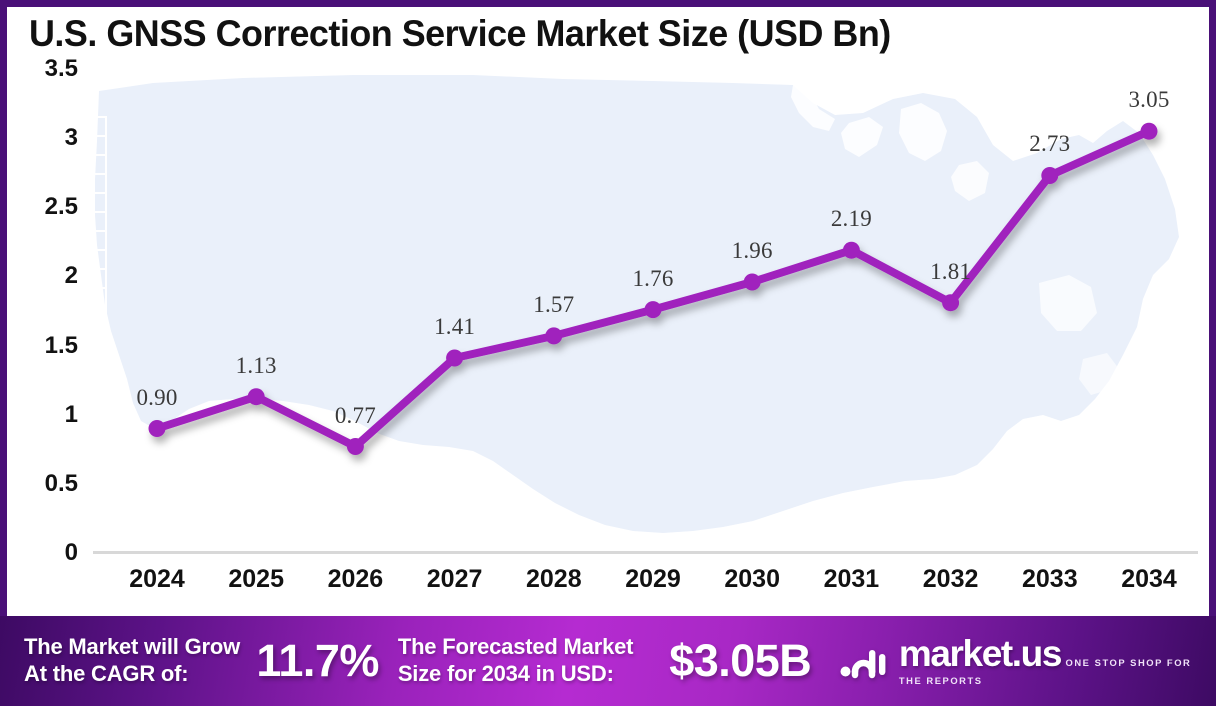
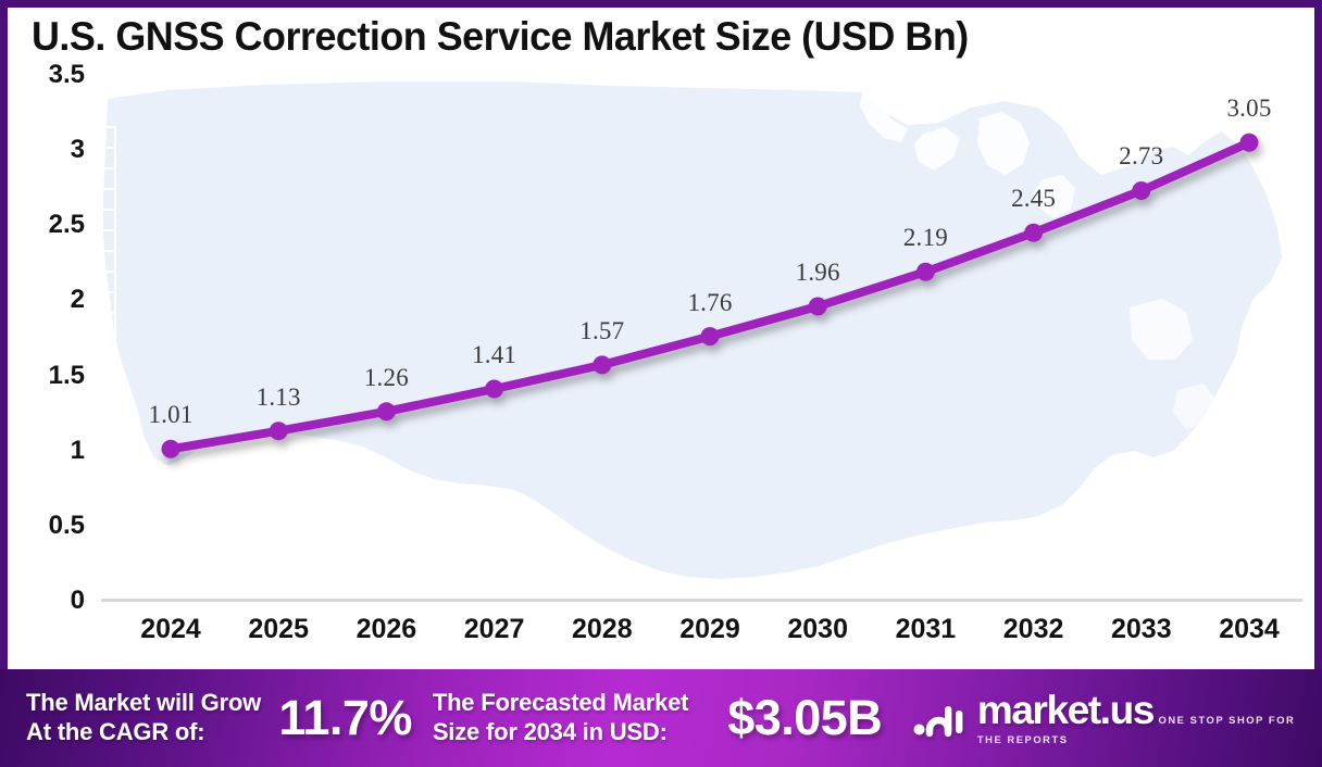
2024: 0.90 -> 1.01
2026: 0.77 -> 1.26
2032: 1.81 -> 2.45
